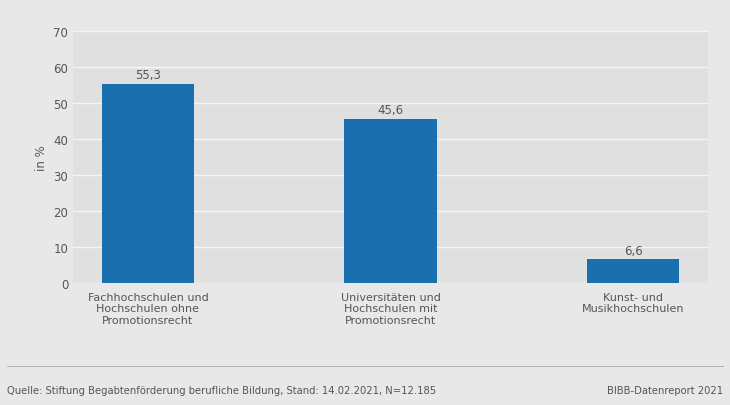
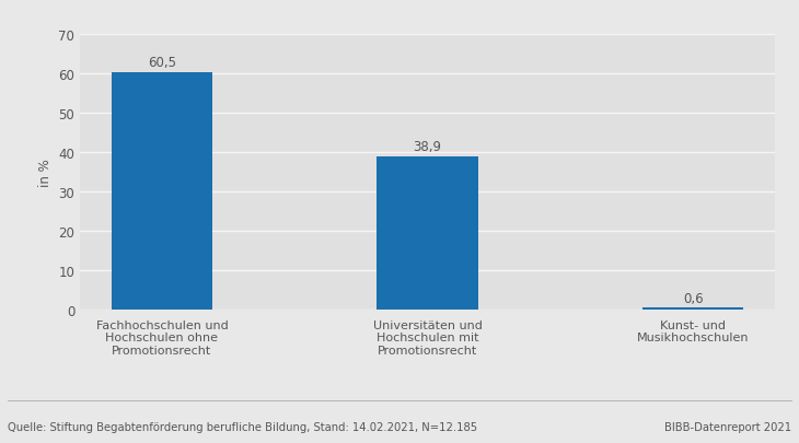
Fachhochschulen und Hochschulen ohne Promotionsrecht: 55,3 -> 60,5
Universitäten und Hochschulen mit Promotionsrecht: 45,6 -> 38,9
Kunst- und Musikhochschulen: 6,6 -> 0,6
